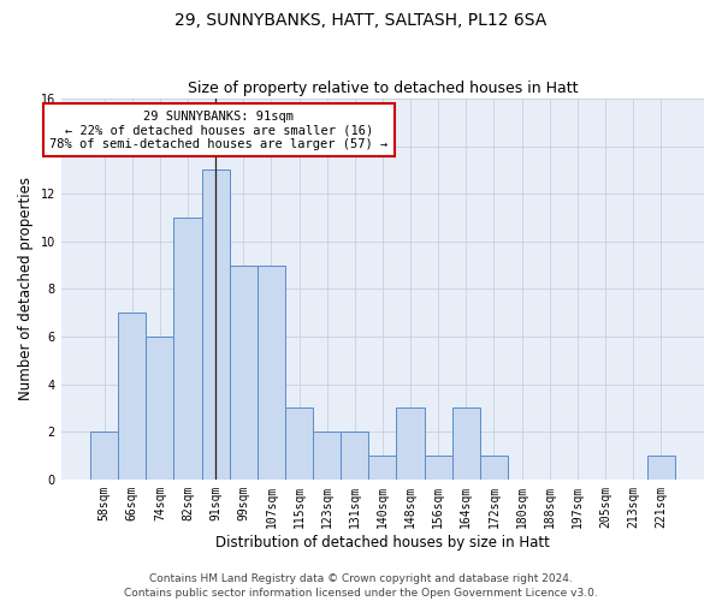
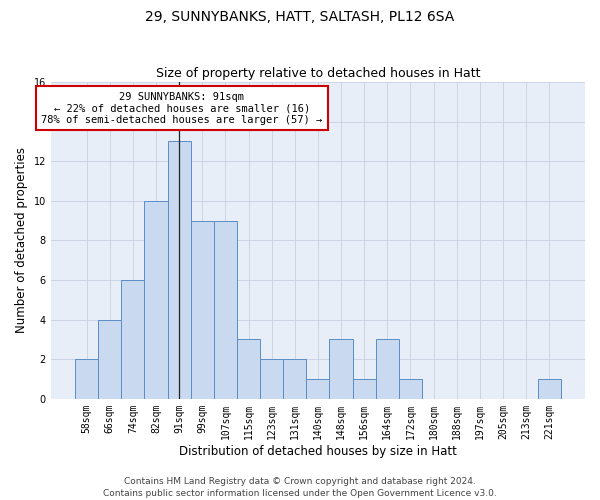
66sqm: 7 -> 4
82sqm: 11 -> 10
